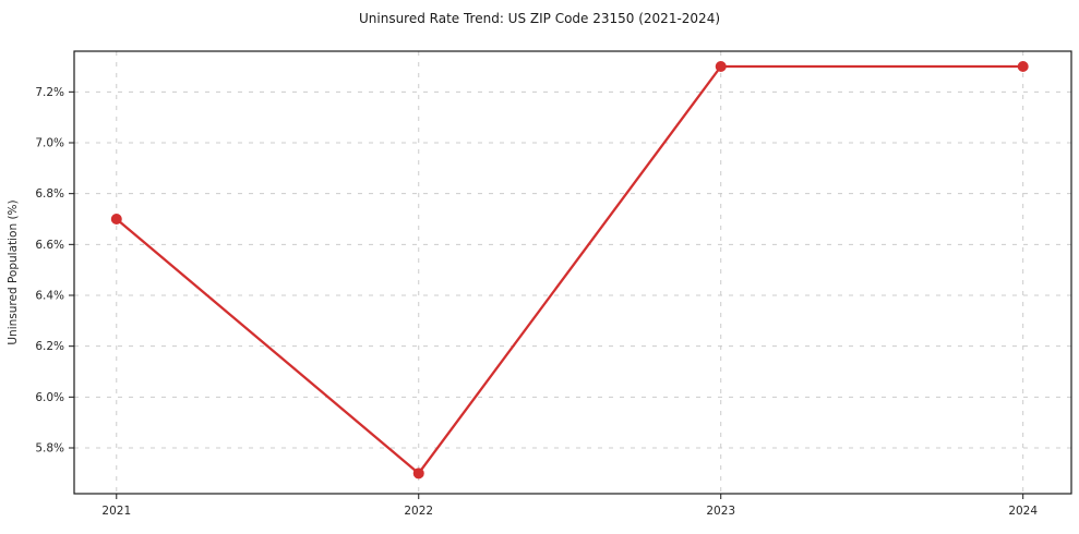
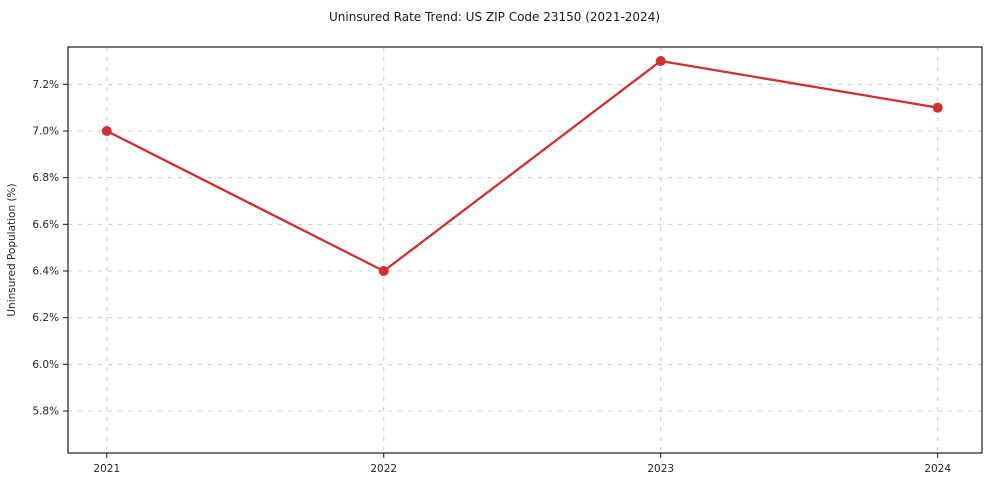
2021: 6.7% -> 7.0%
2022: 5.7% -> 6.4%
2024: 7.3% -> 7.1%
